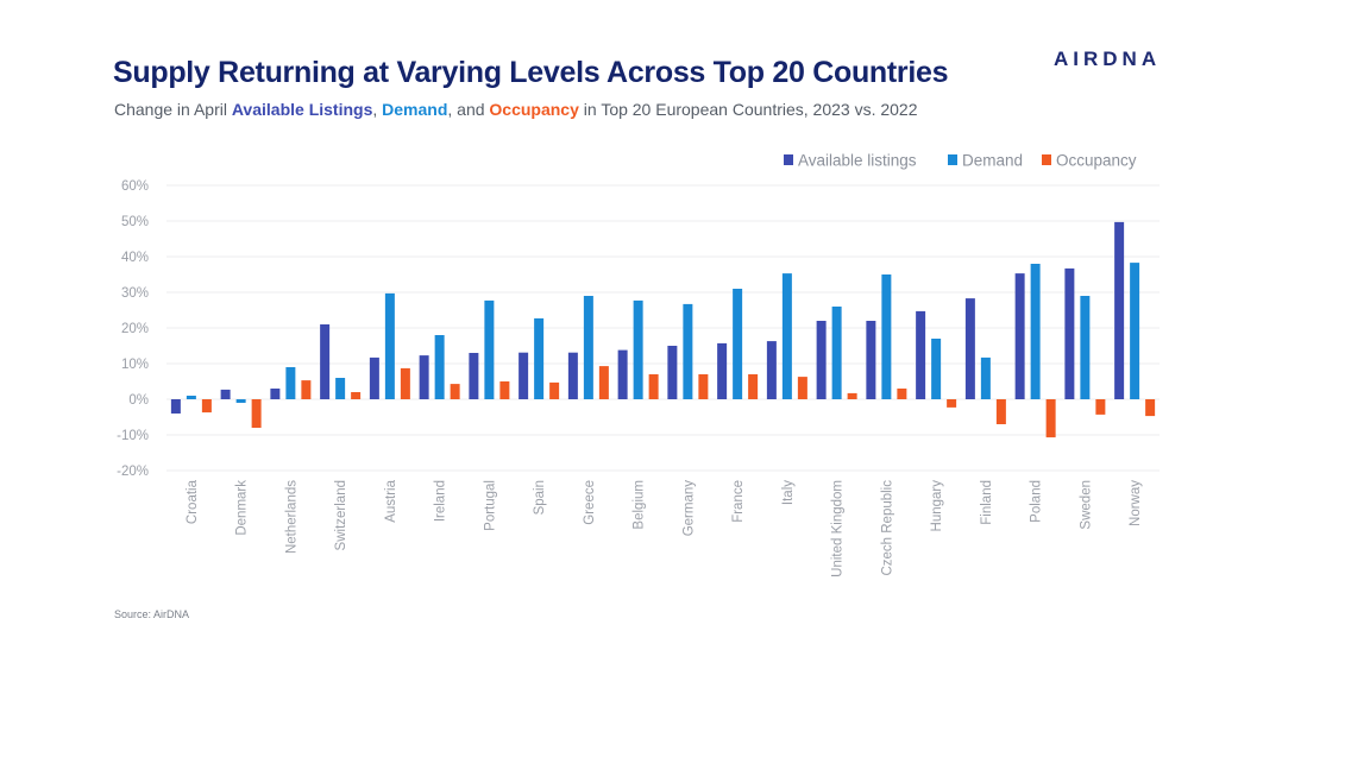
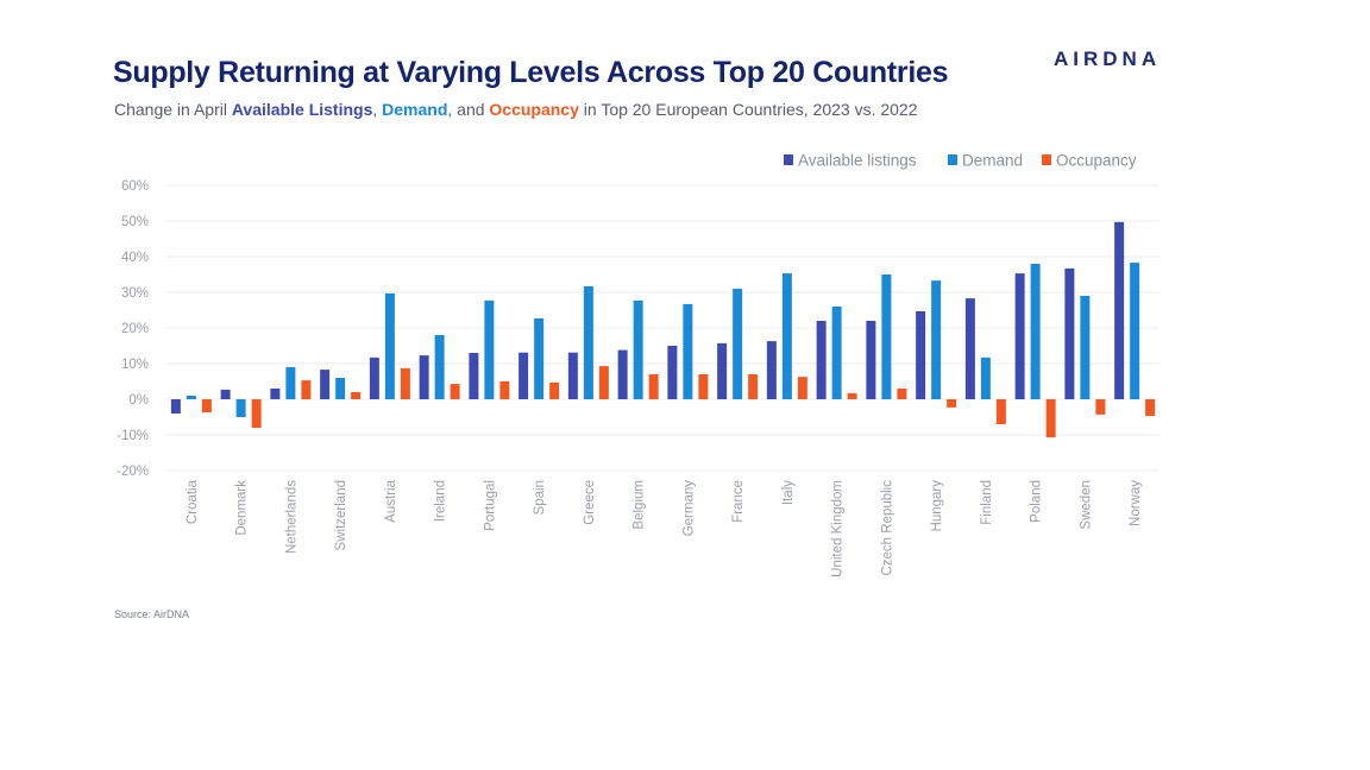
Demand/Denmark: -1% -> -5%
Available listings/Switzerland: 21% -> 8%
Demand/Greece: 29% -> 32%
Demand/Hungary: 17% -> 33%
